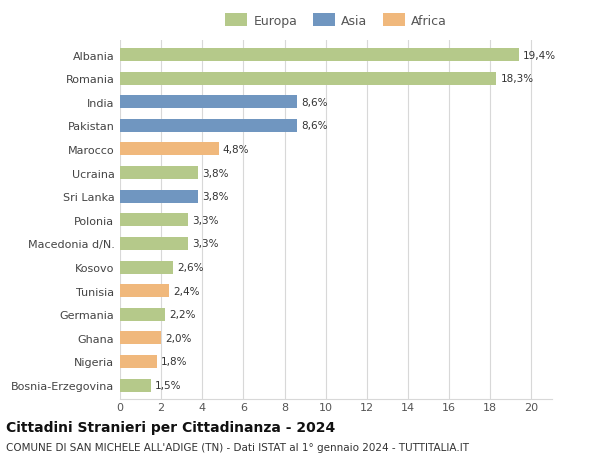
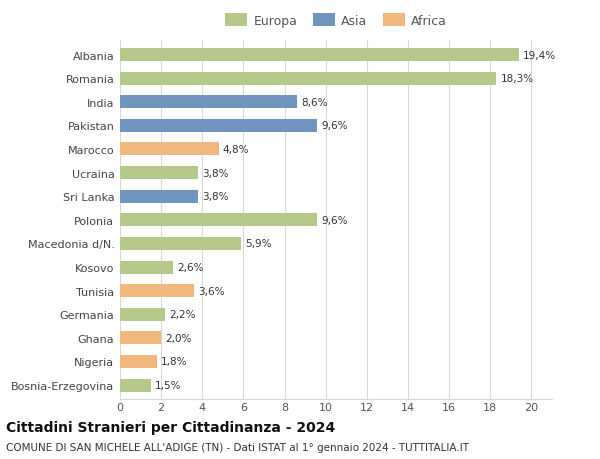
Pakistan: 8,6% -> 9,6%
Polonia: 3,3% -> 9,6%
Macedonia d/N.: 3,3% -> 5,9%
Tunisia: 2,4% -> 3,6%
